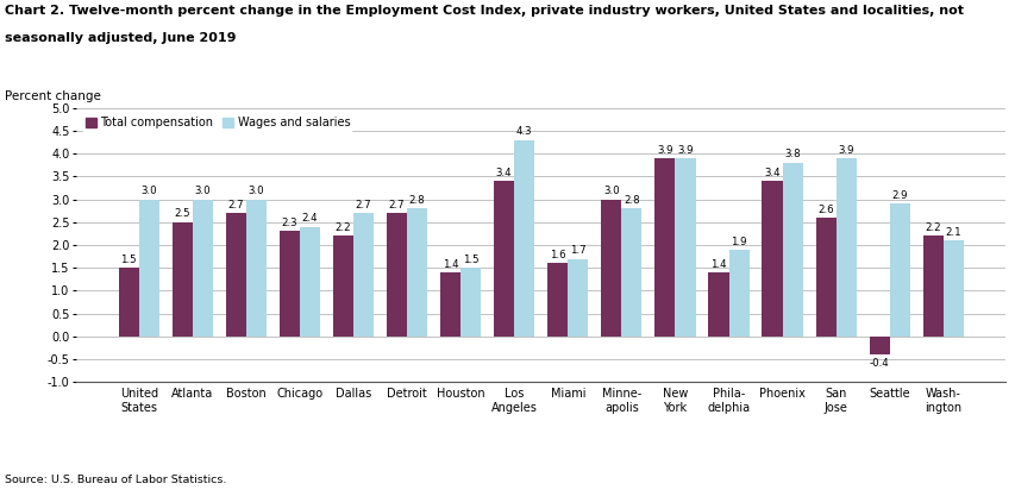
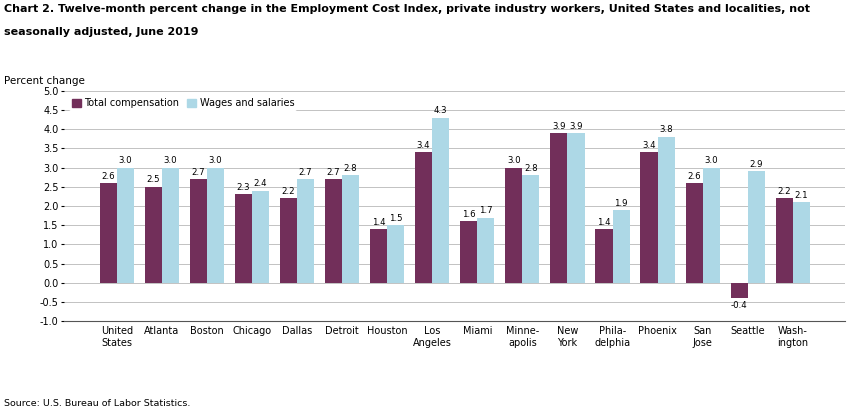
Total compensation/United States: 1.5 -> 2.6
Wages and salaries/San Jose: 3.9 -> 3.0
